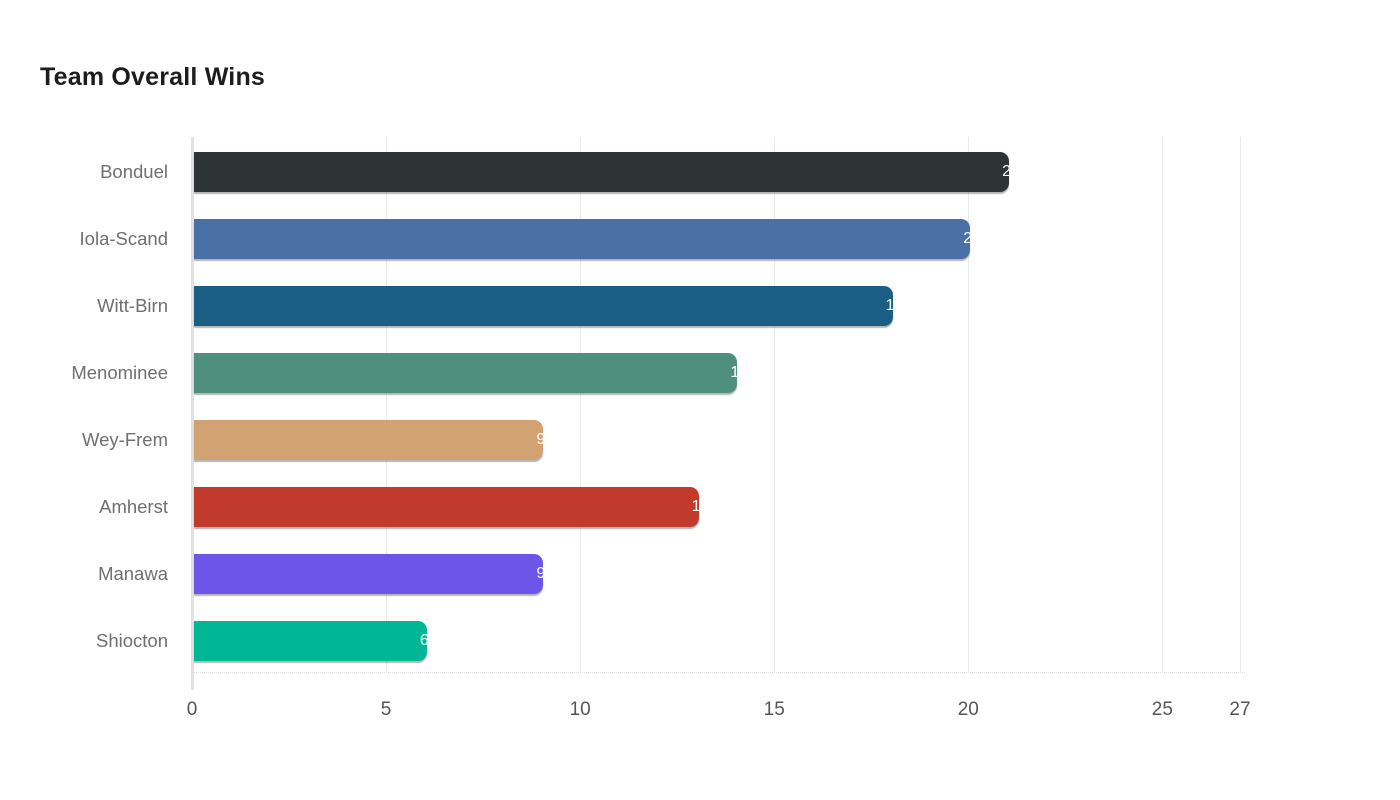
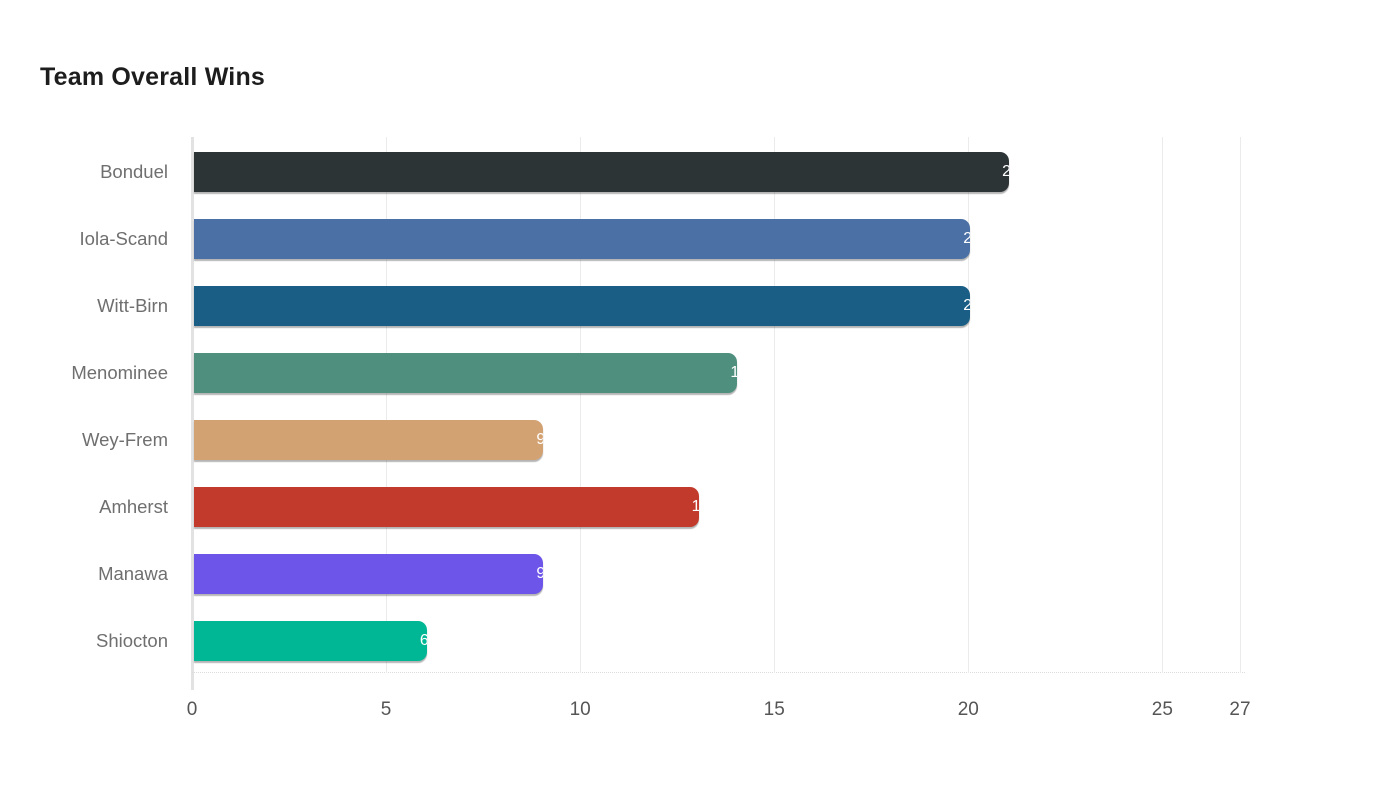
Witt-Birn: 18 -> 20
